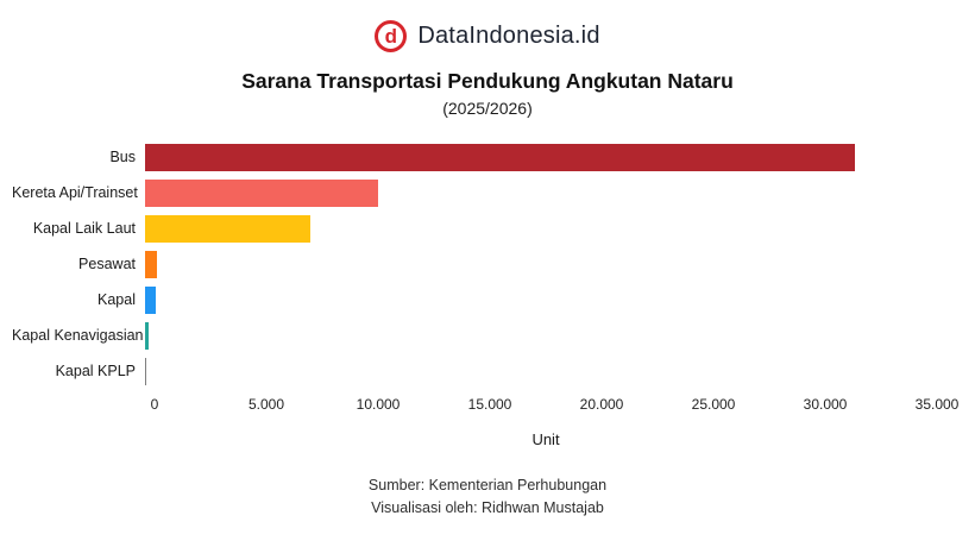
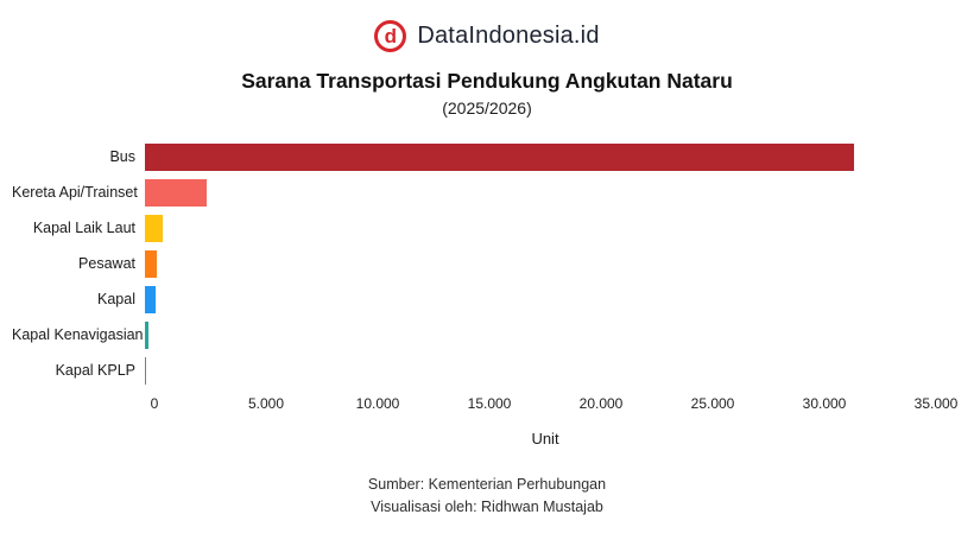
Kereta Api/Trainset: 10300 -> 2800
Kapal Laik Laut: 7300 -> 800
